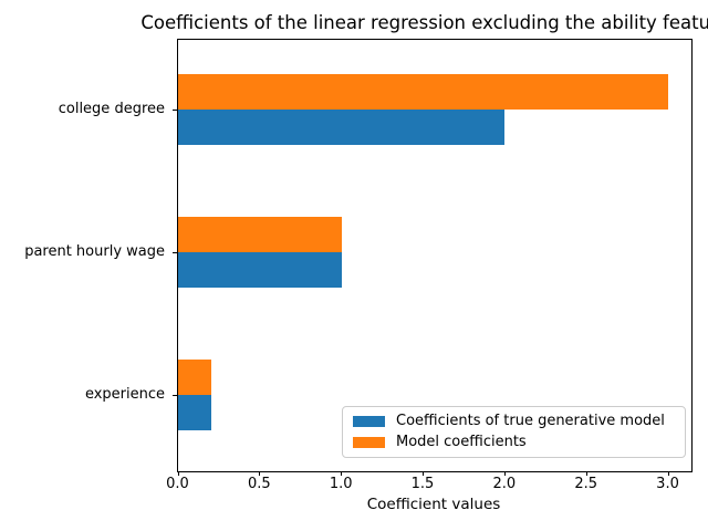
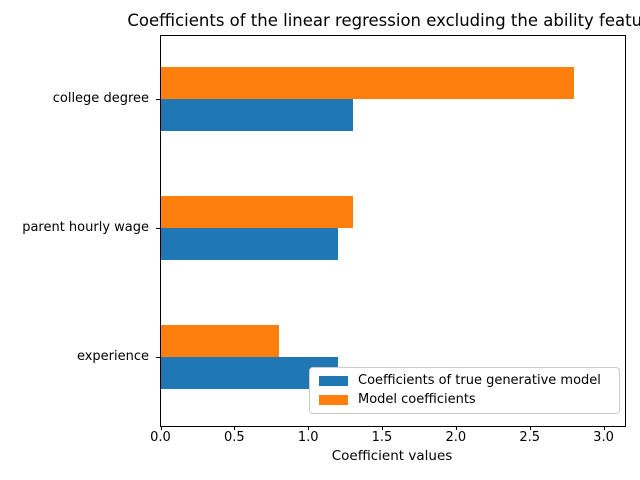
Coefficients of true generative model/college degree: 2.0 -> 1.3
Model coefficients/college degree: 3.0 -> 2.8
Coefficients of true generative model/parent hourly wage: 1.0 -> 1.2
Model coefficients/parent hourly wage: 1.0 -> 1.3
Coefficients of true generative model/experience: 0.2 -> 1.2
Model coefficients/experience: 0.2 -> 0.8
